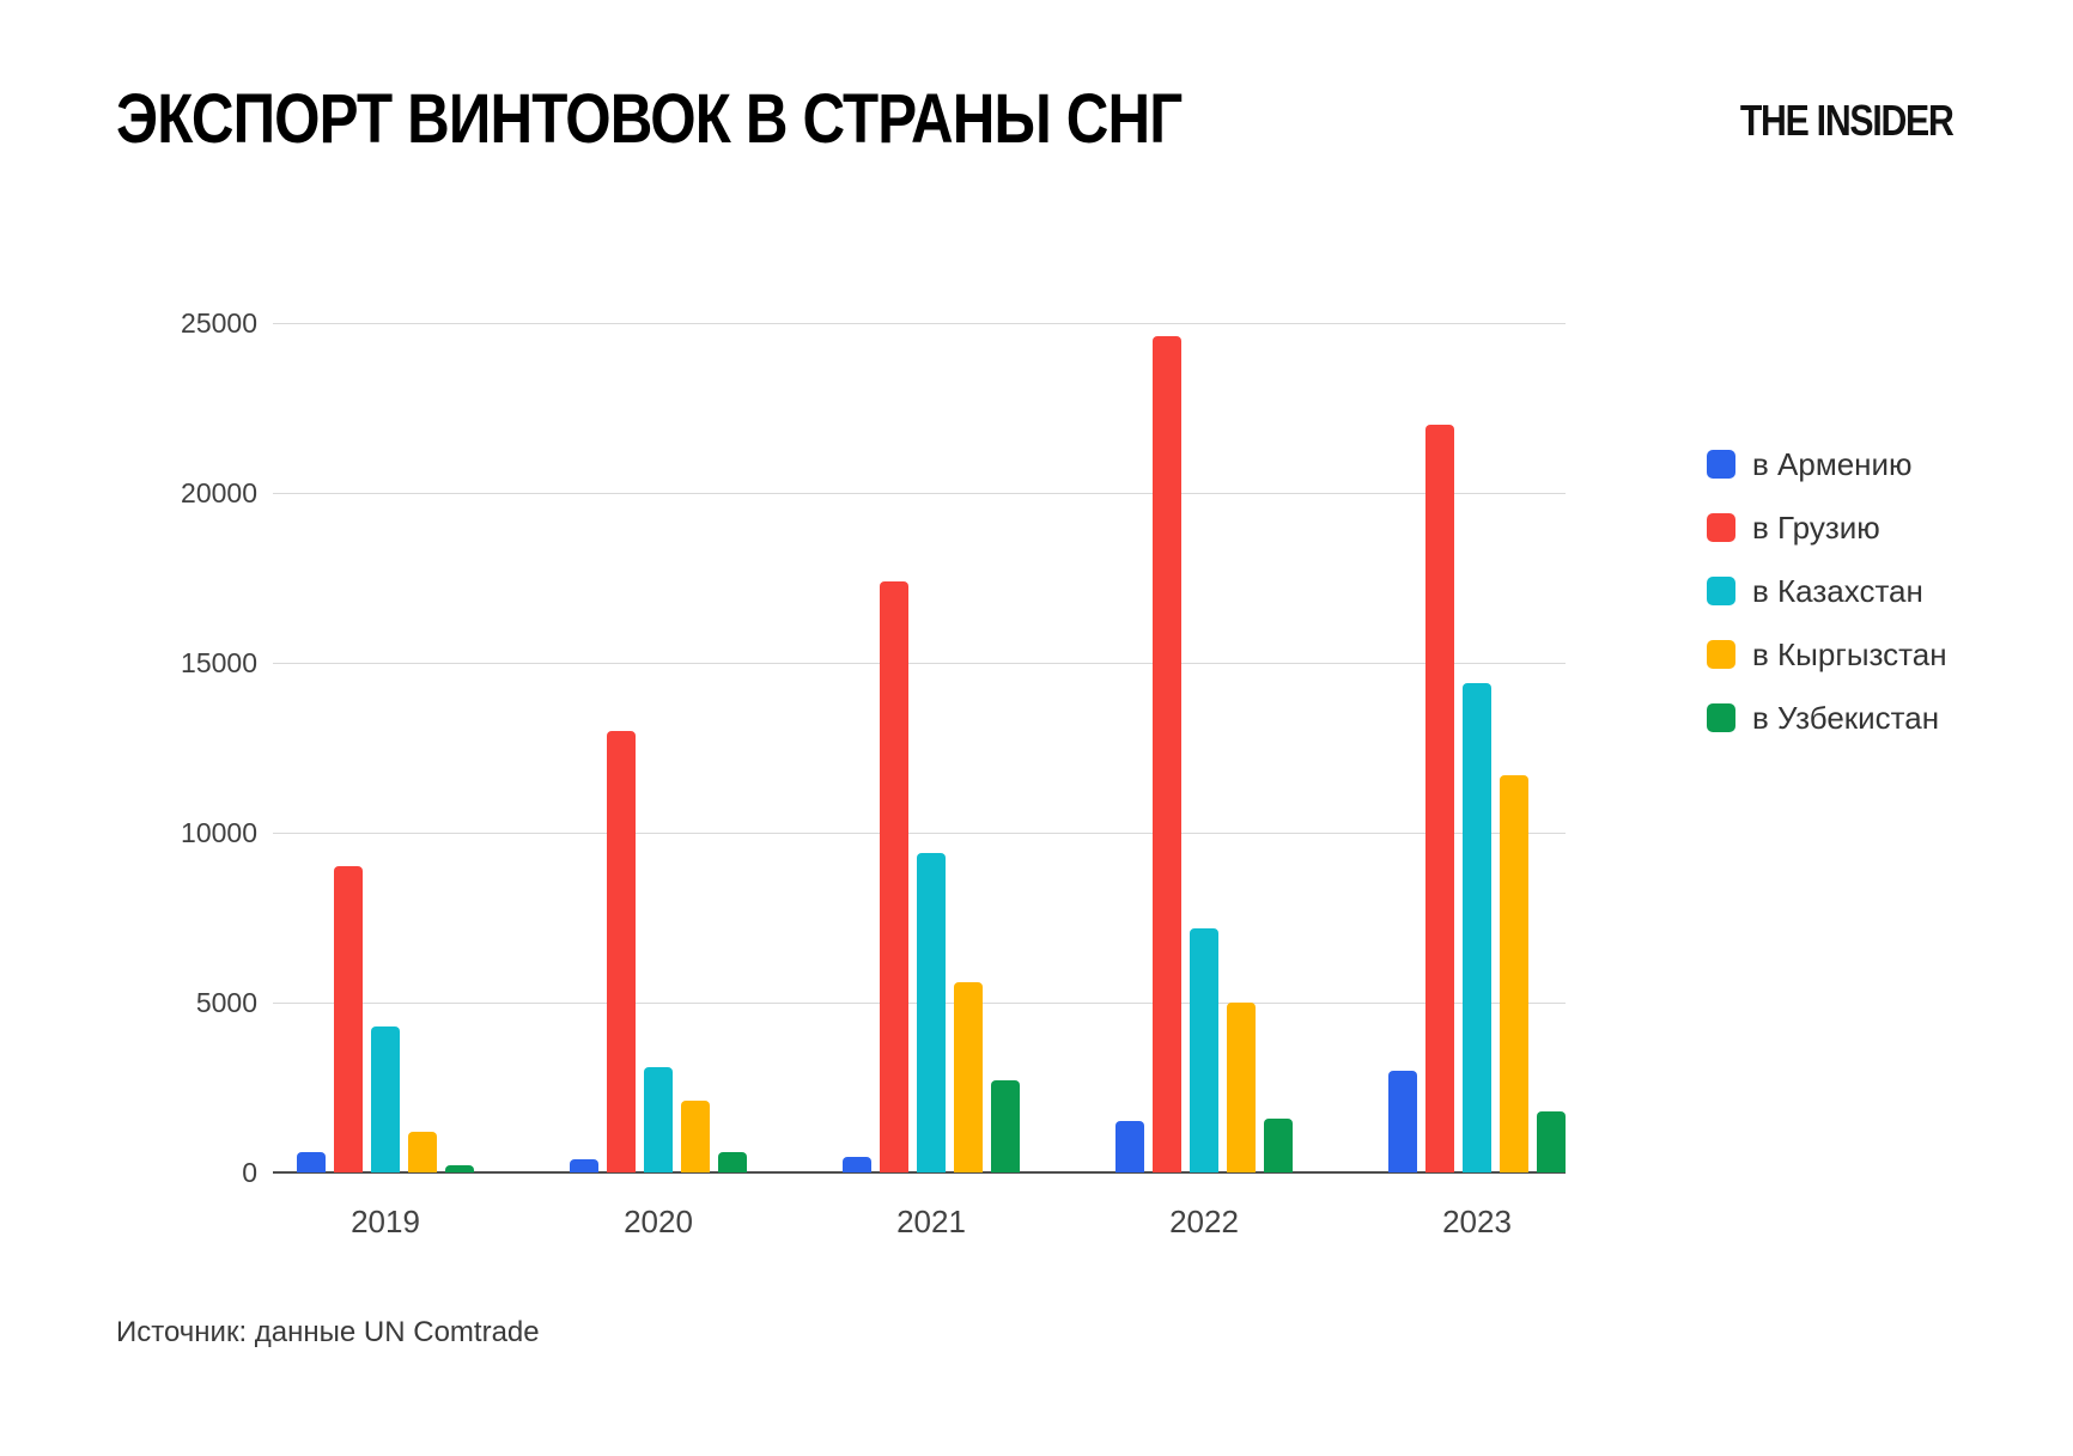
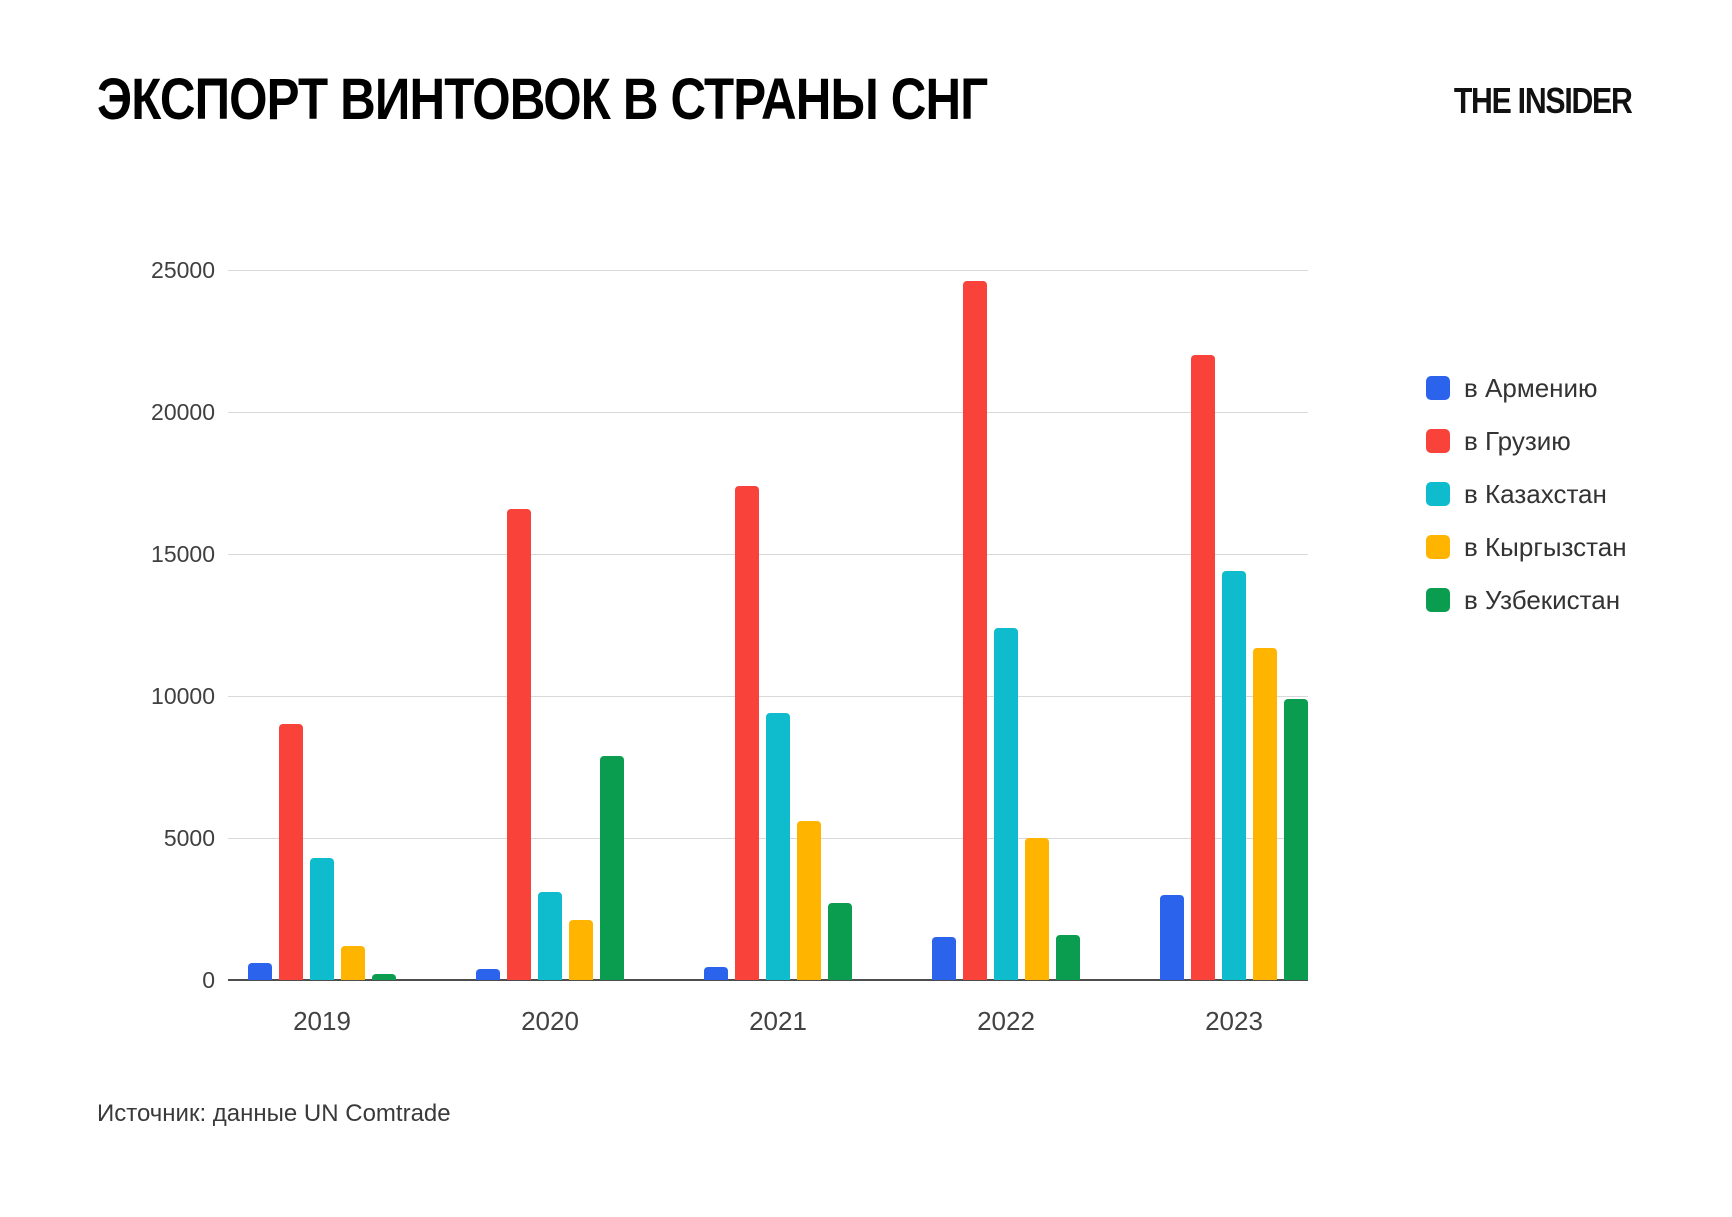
в Грузию/2020: 13000 -> 16600
в Узбекистан/2020: 600 -> 7900
в Казахстан/2022: 7200 -> 12400
в Узбекистан/2023: 1800 -> 9900
